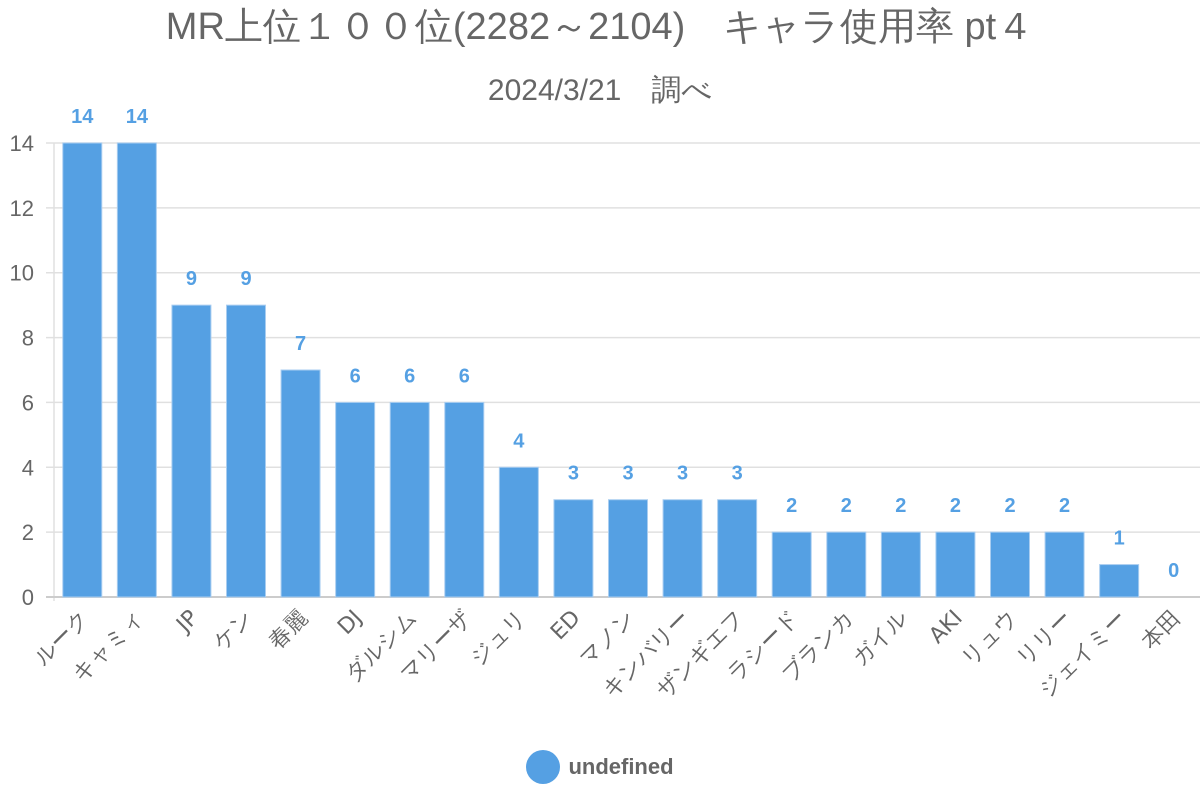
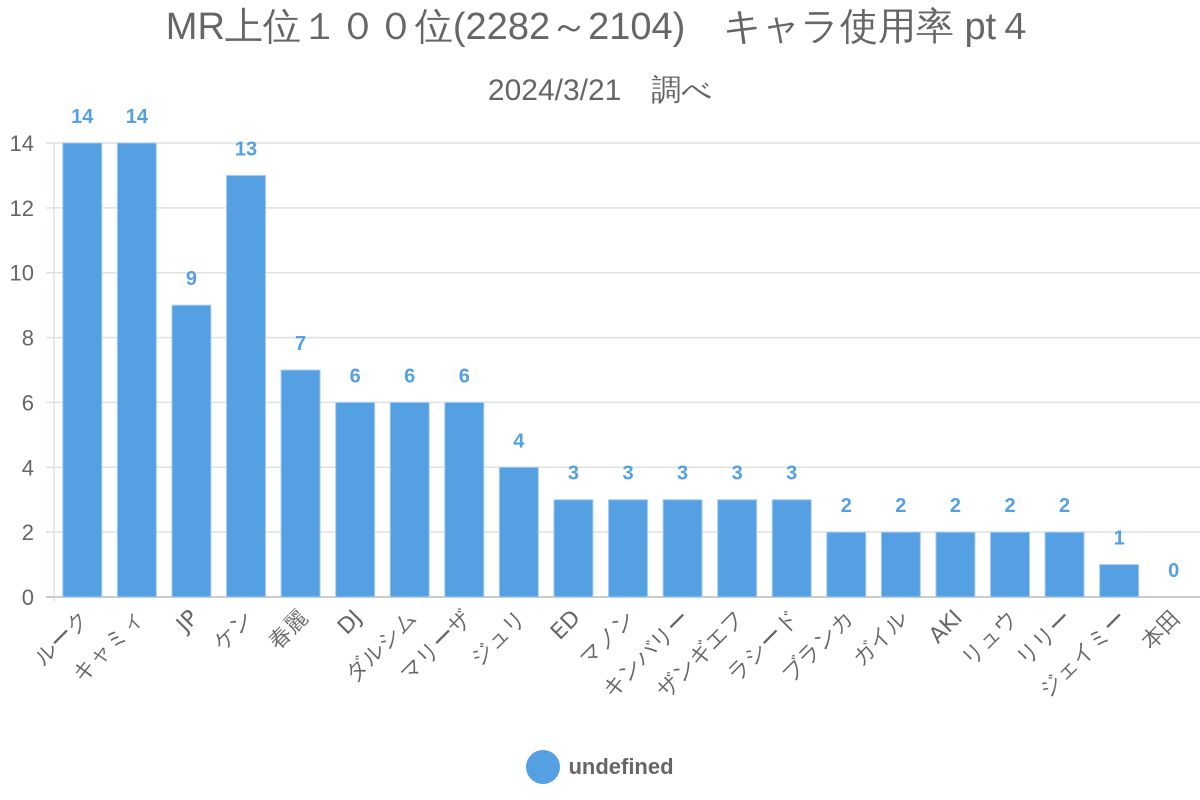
ケン: 9 -> 13
ラシード: 2 -> 3
